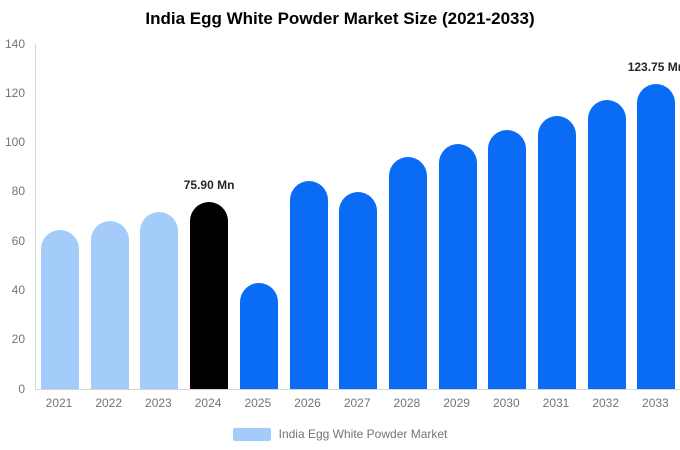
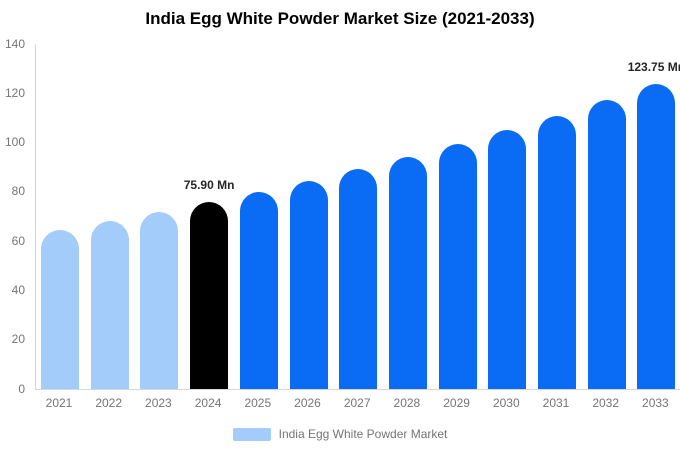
2025: 43 -> 80
2027: 80 -> 89
